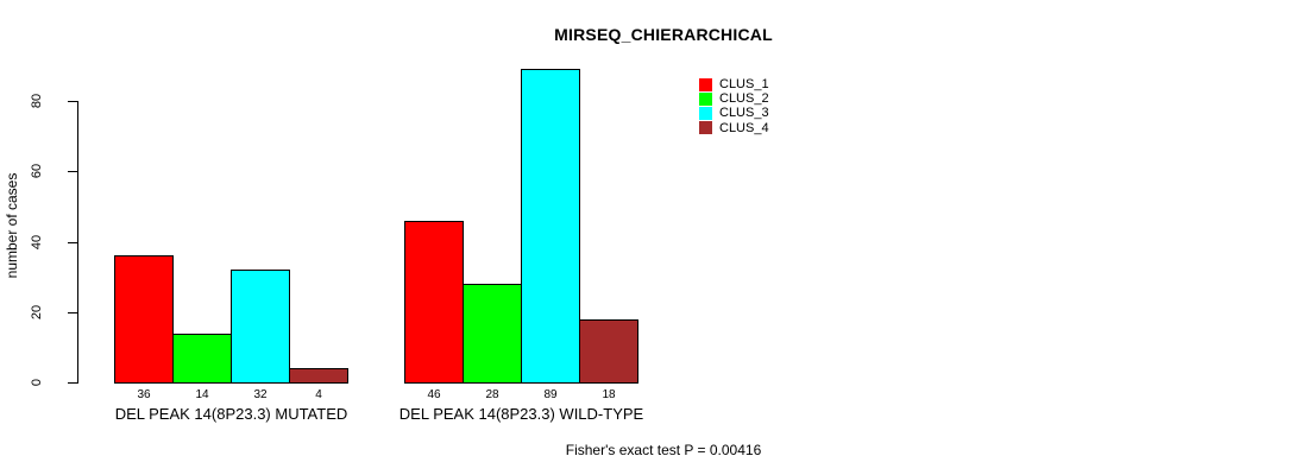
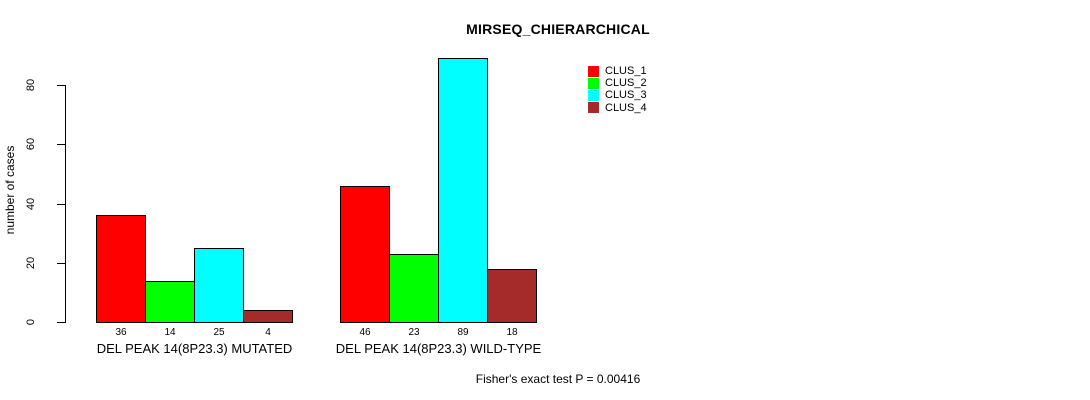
CLUS_3/DEL PEAK 14(8P23.3) MUTATED: 32 -> 25
CLUS_2/DEL PEAK 14(8P23.3) WILD-TYPE: 28 -> 23
